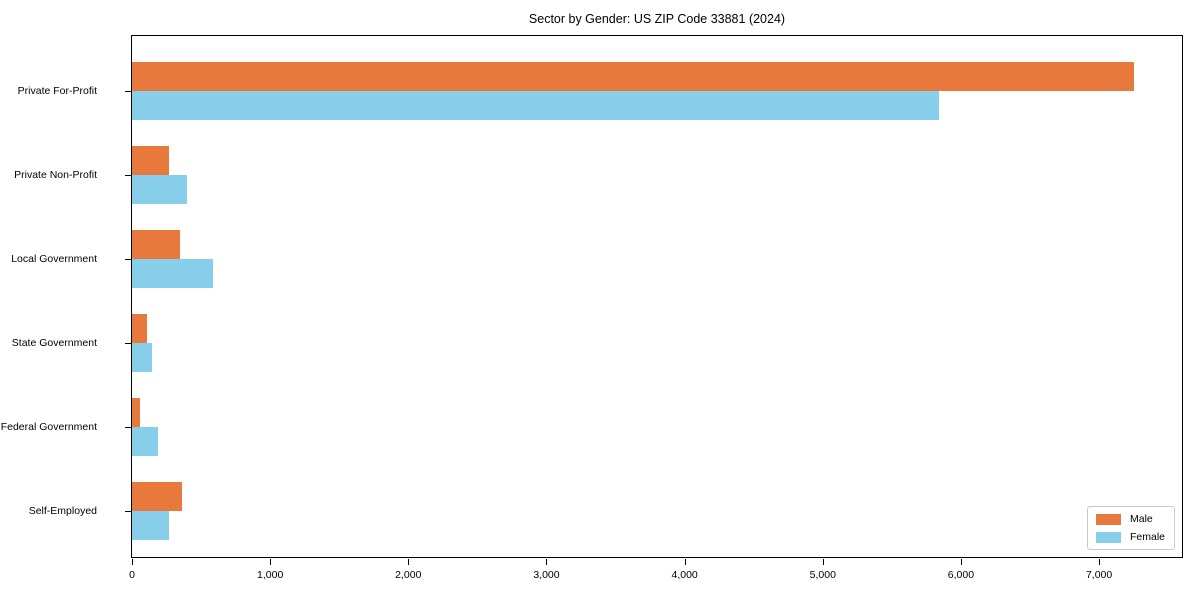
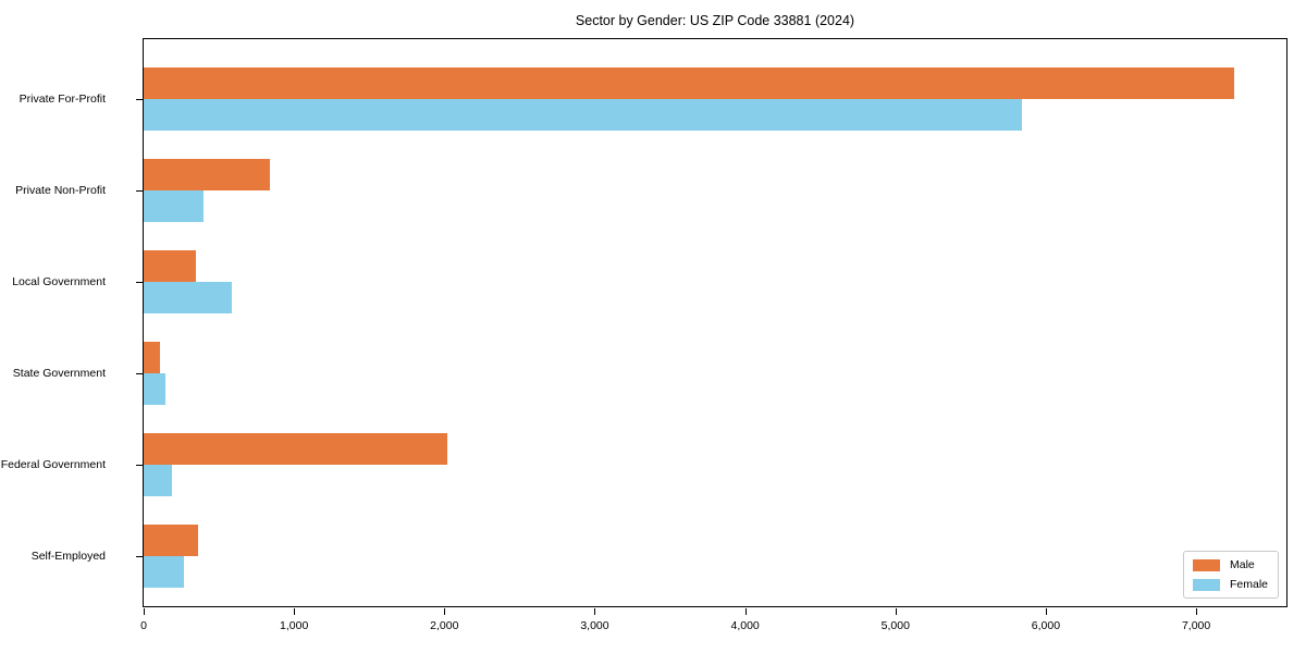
Male/Private Non-Profit: 260 -> 840
Male/Federal Government: 60 -> 2020
